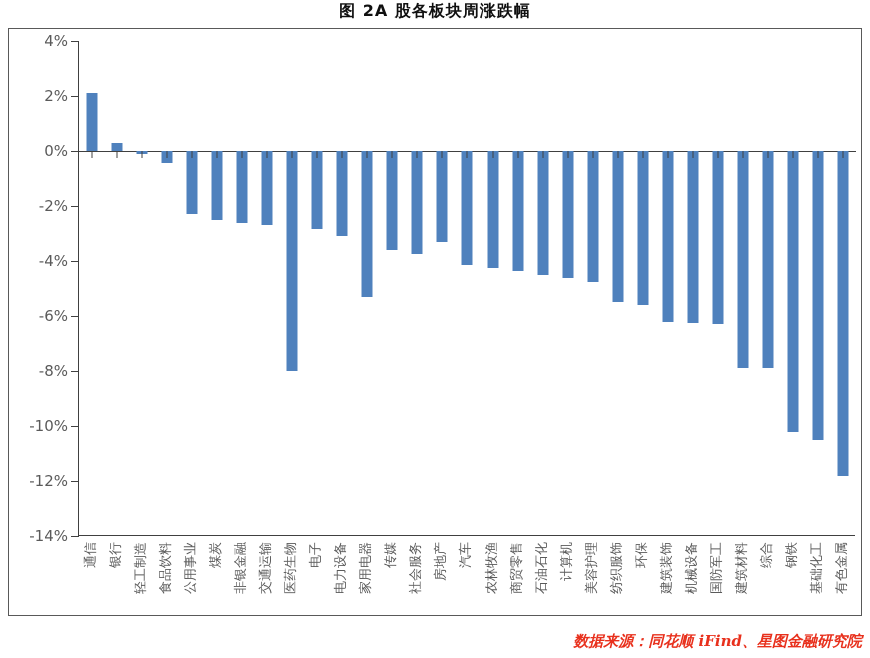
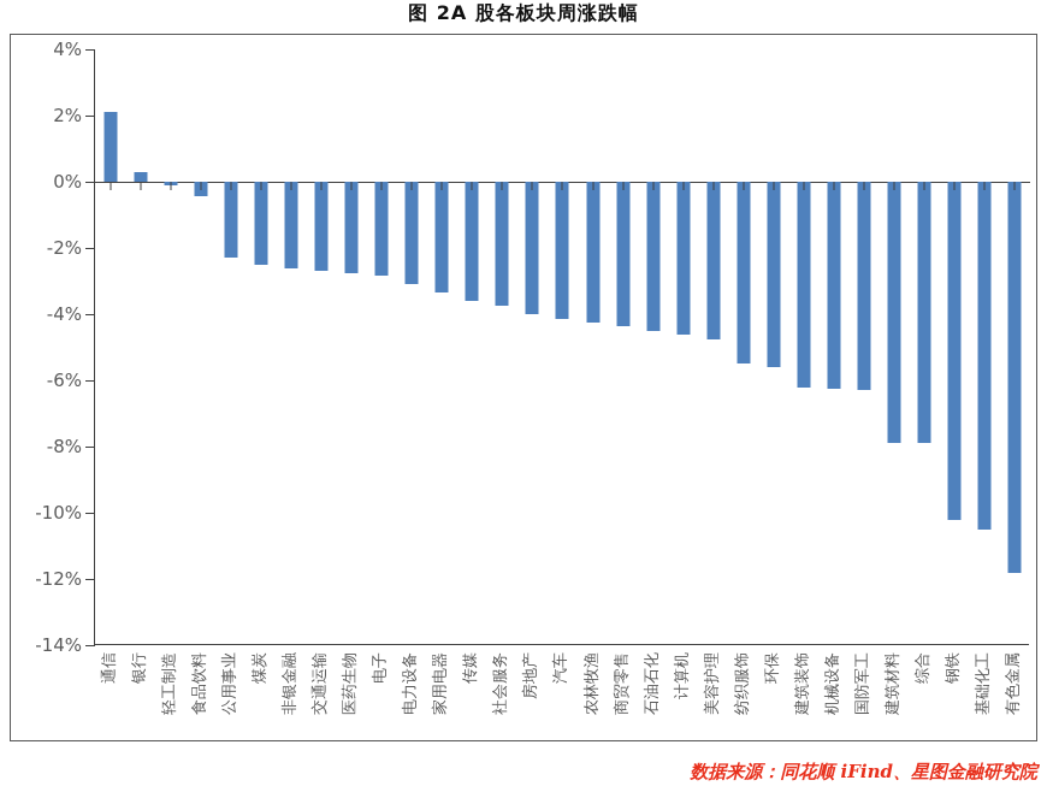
医药生物: -8.0% -> -2.8%
家用电器: -5.3% -> -3.4%
房地产: -3.3% -> -4.0%
